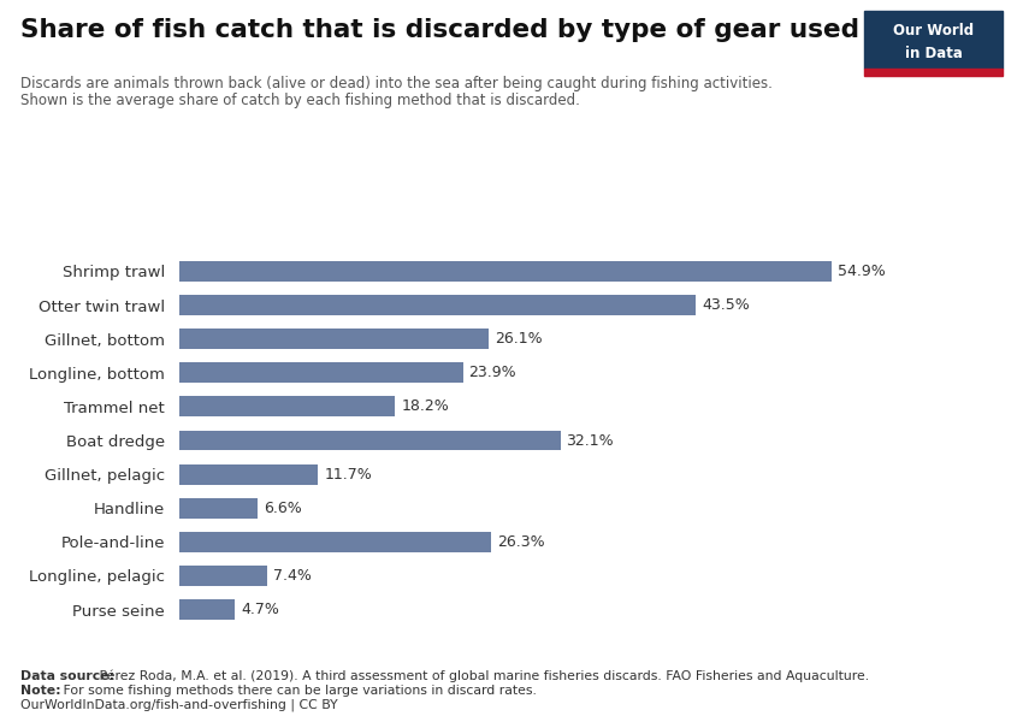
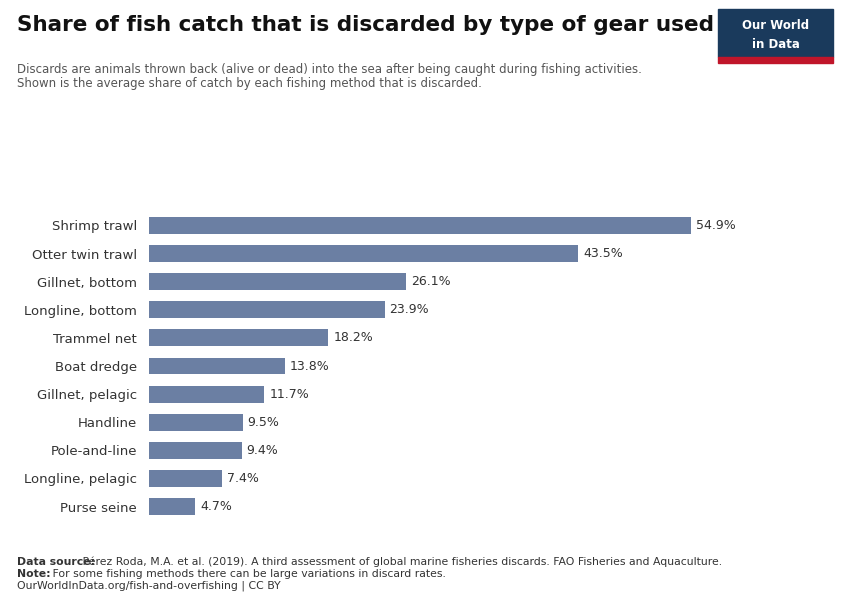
Boat dredge: 32.1% -> 13.8%
Handline: 6.6% -> 9.5%
Pole-and-line: 26.3% -> 9.4%
